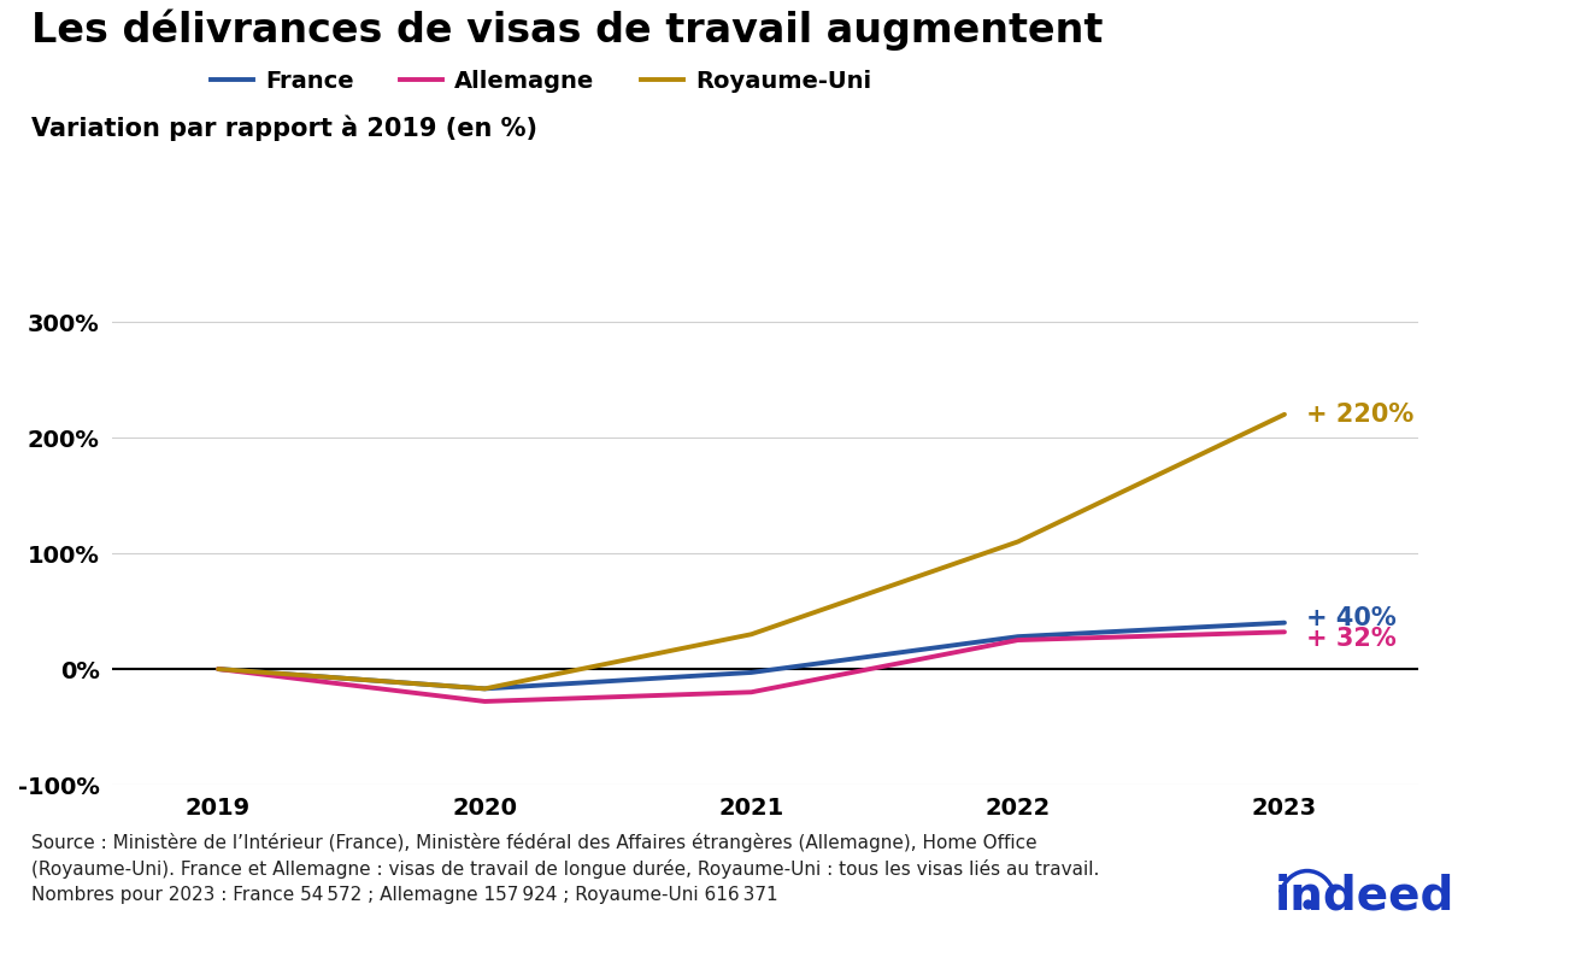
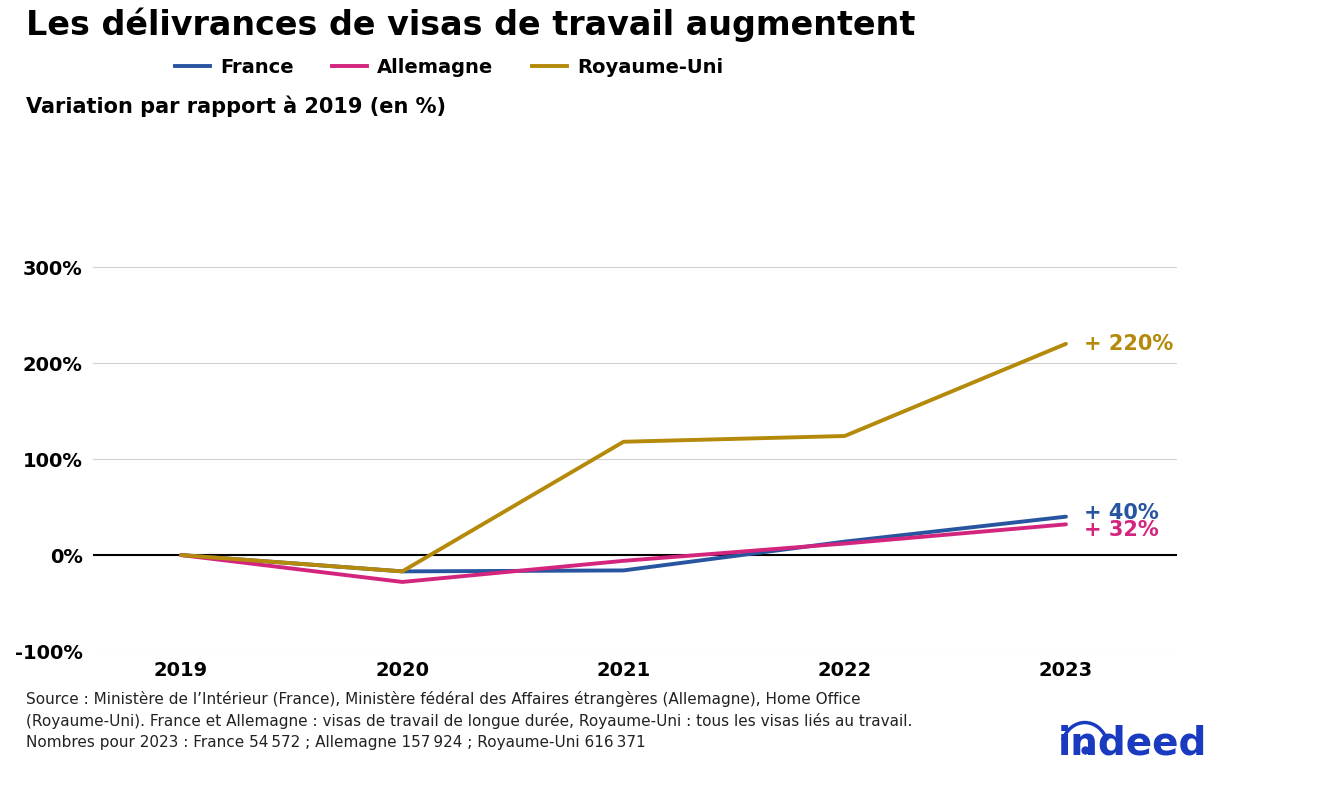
France/2021: -3% -> -16%
Allemagne/2021: -20% -> -6%
Royaume-Uni/2021: 30% -> 118%
France/2022: 28% -> 14%
Allemagne/2022: 25% -> 12%
Royaume-Uni/2022: 110% -> 124%
